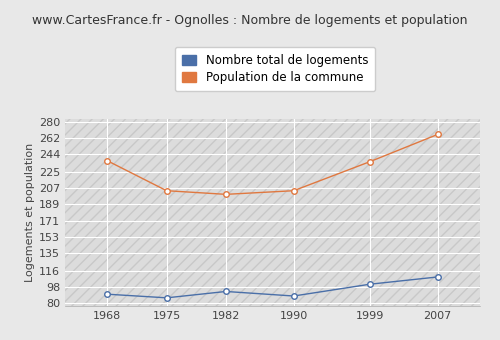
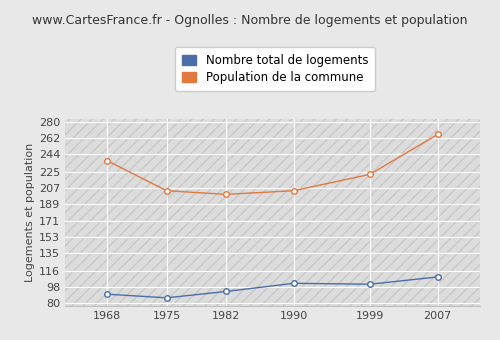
Nombre total de logements/1990: 88 -> 102
Population de la commune/1999: 236 -> 222
